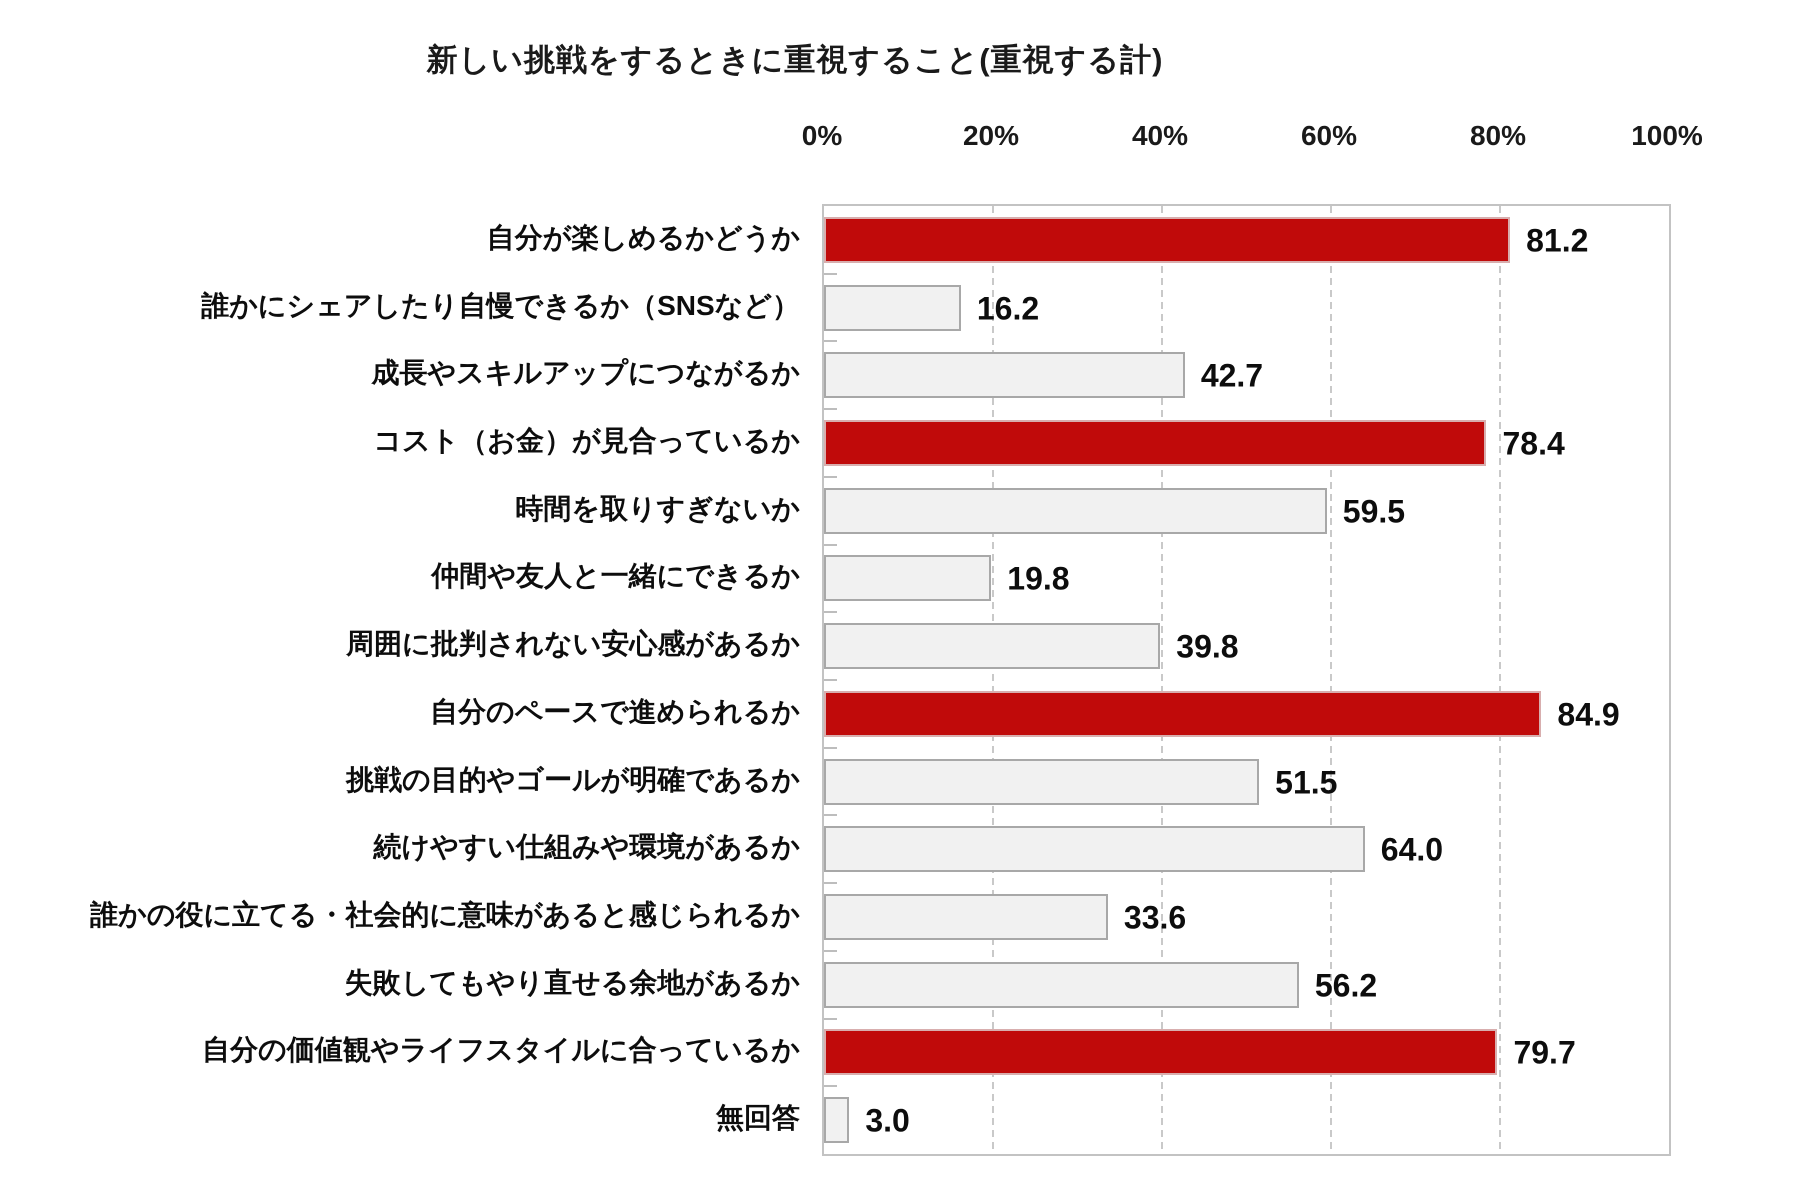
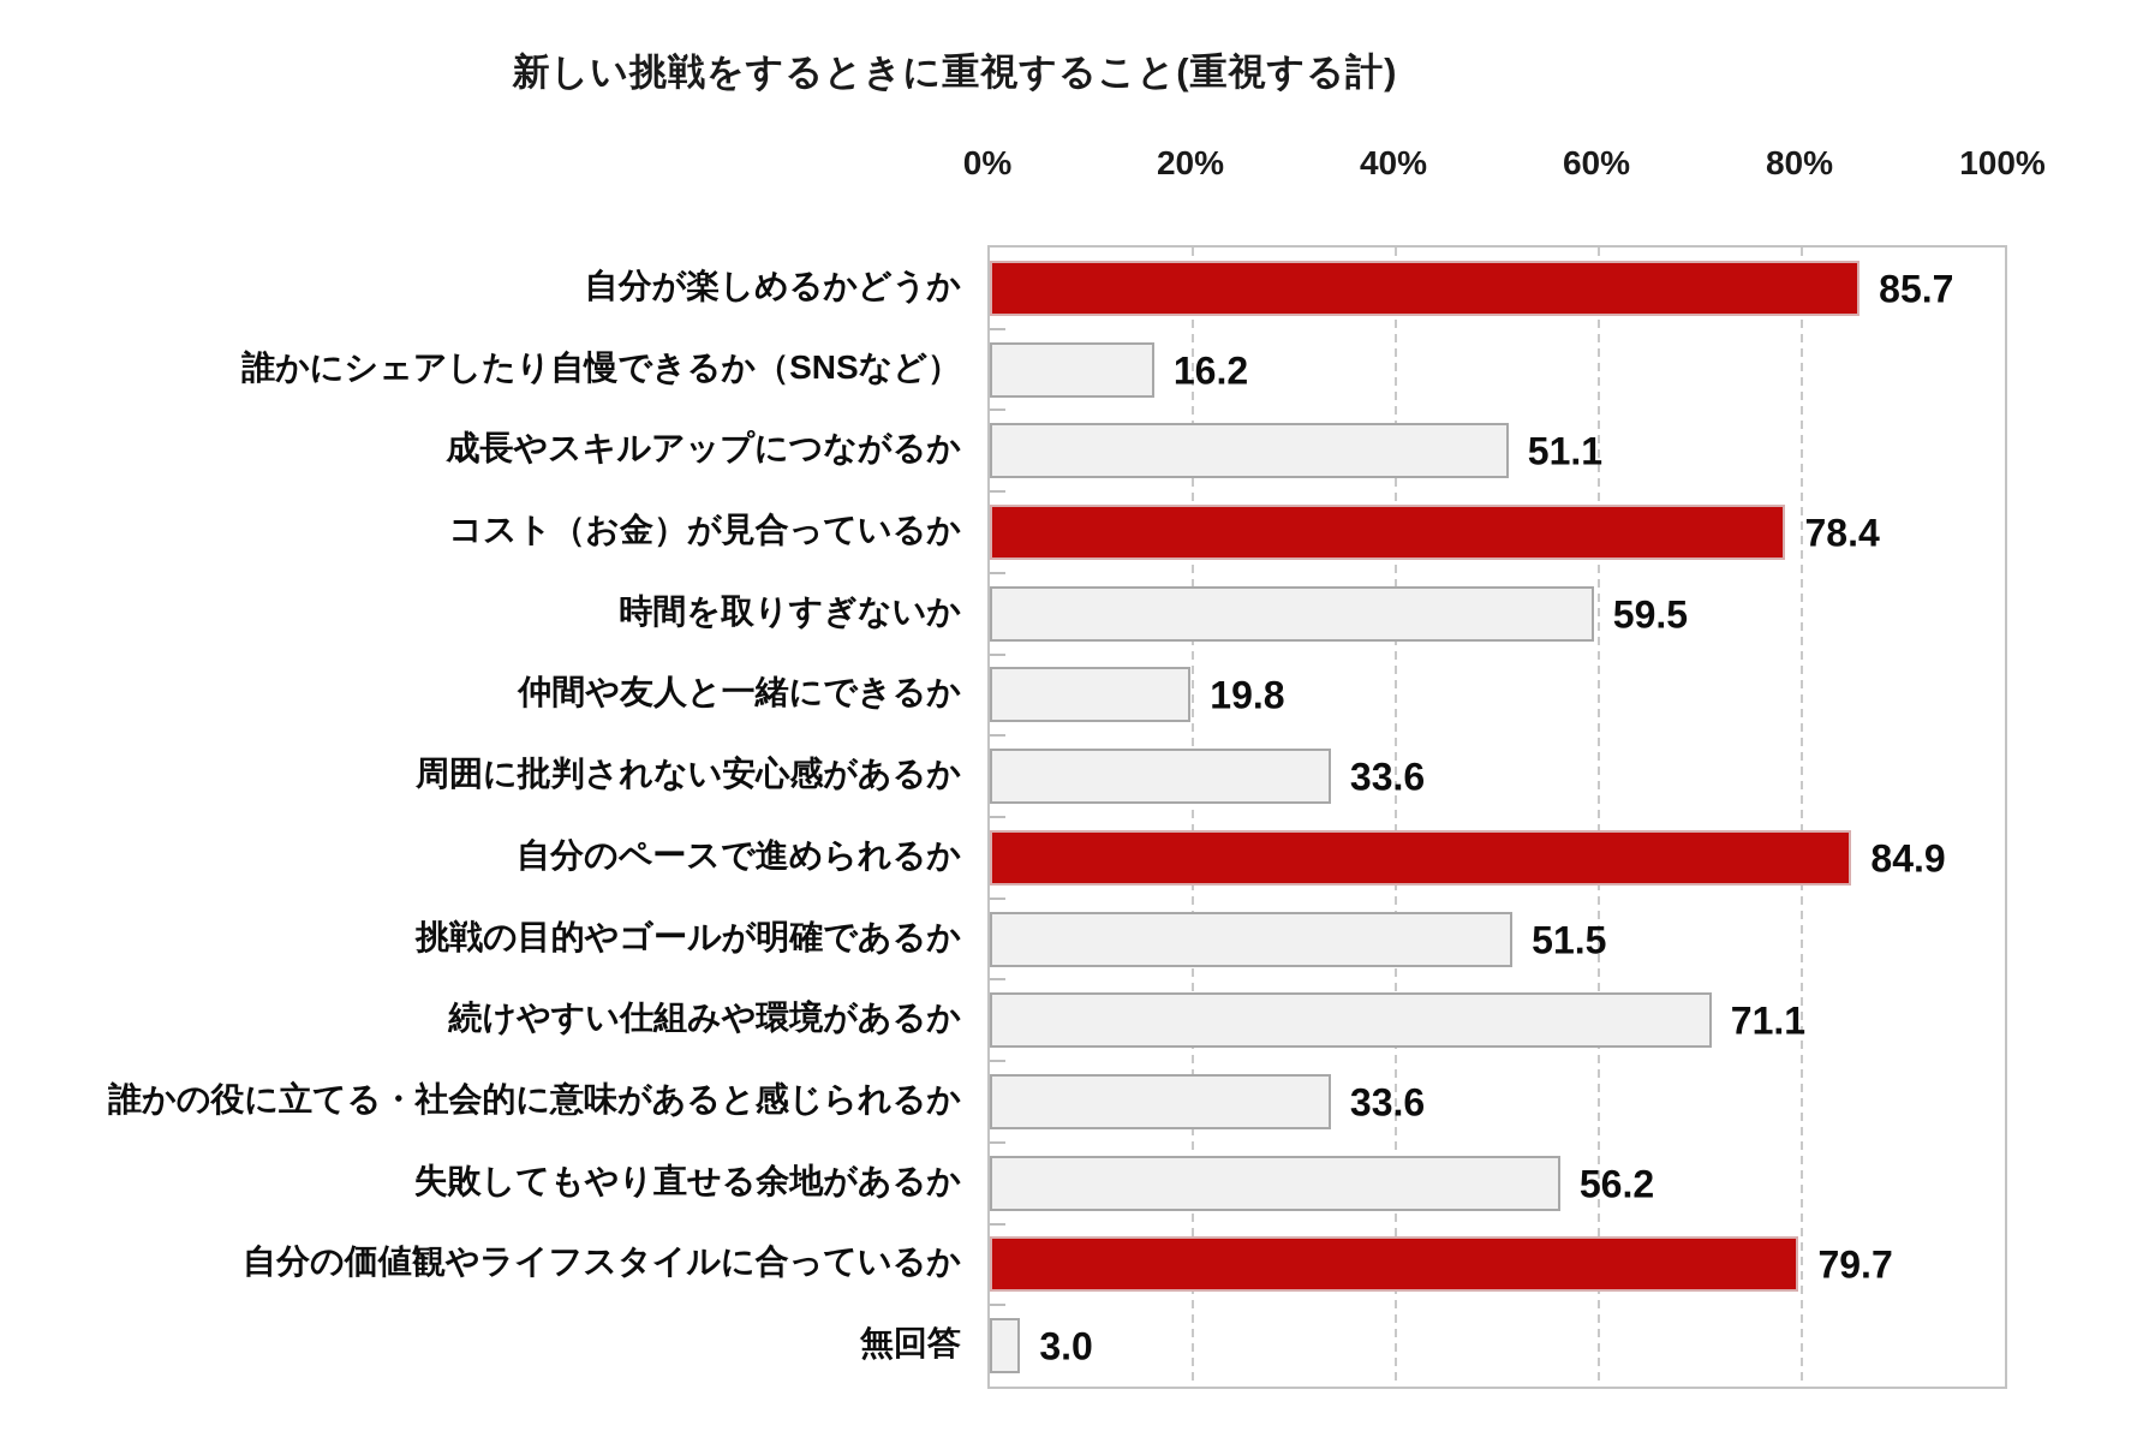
自分が楽しめるかどうか: 81.2 -> 85.7
成長やスキルアップにつながるか: 42.7 -> 51.1
周囲に批判されない安心感があるか: 39.8 -> 33.6
続けやすい仕組みや環境があるか: 64.0 -> 71.1
